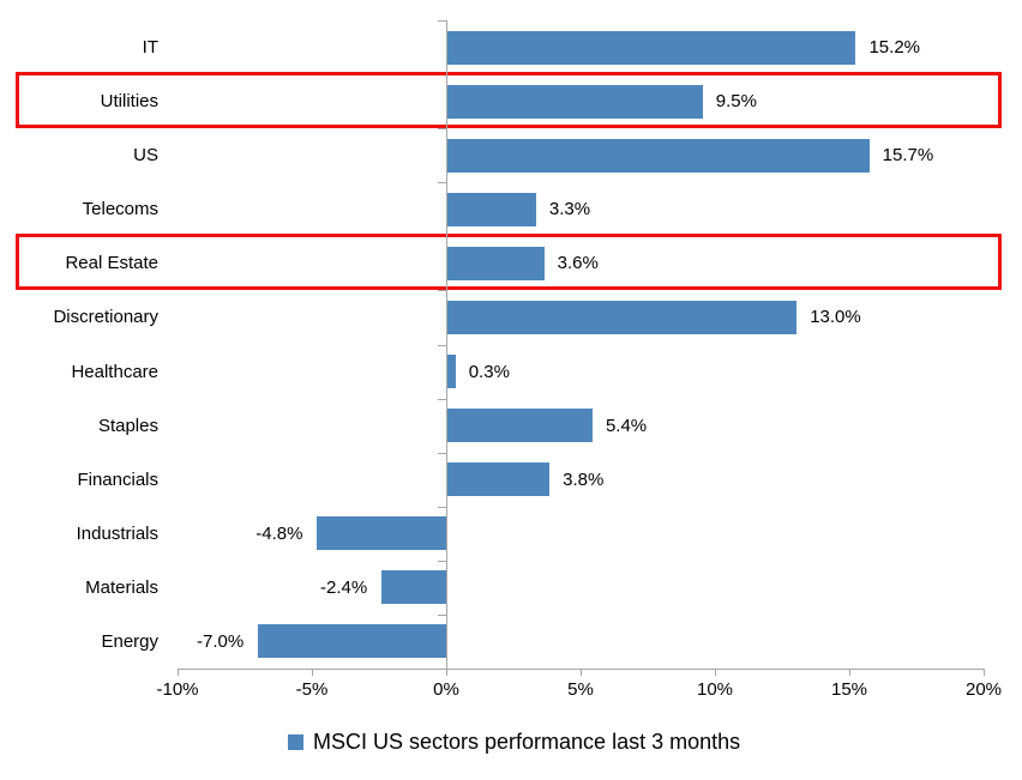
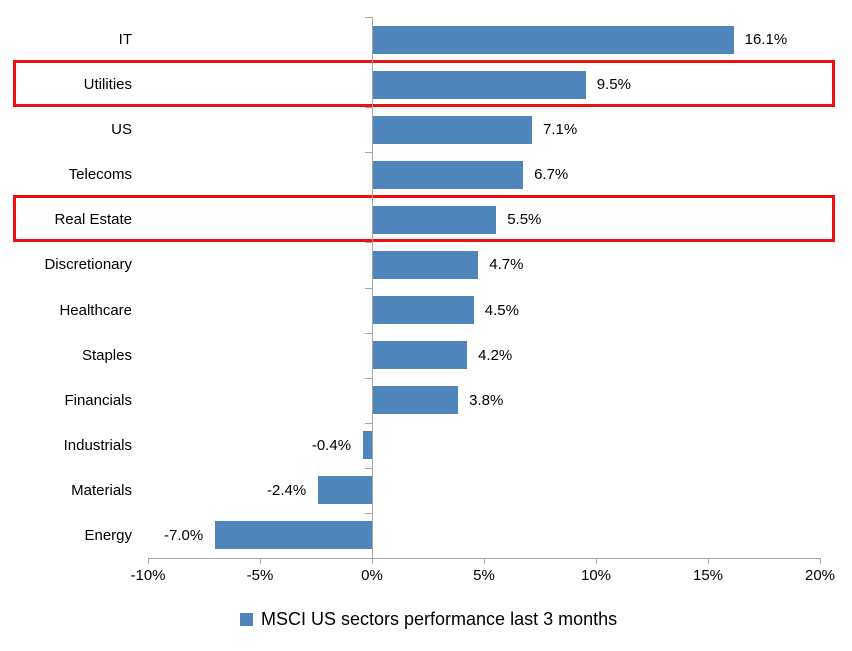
IT: 15.2% -> 16.1%
US: 15.7% -> 7.1%
Telecoms: 3.3% -> 6.7%
Real Estate: 3.6% -> 5.5%
Discretionary: 13.0% -> 4.7%
Healthcare: 0.3% -> 4.5%
Staples: 5.4% -> 4.2%
Industrials: -4.8% -> -0.4%
